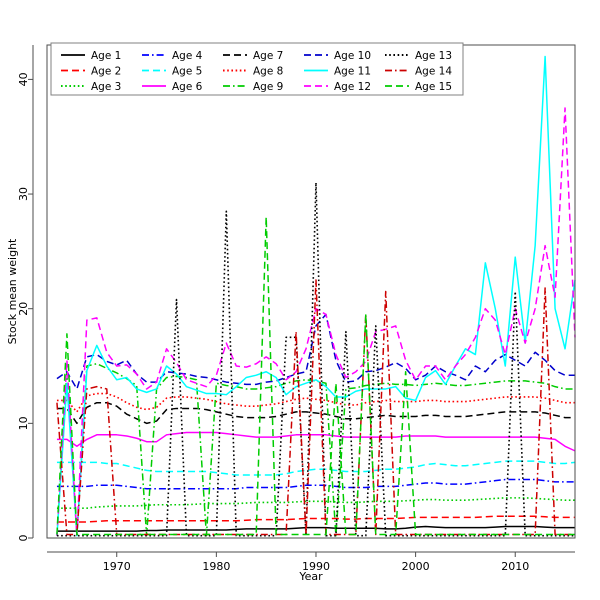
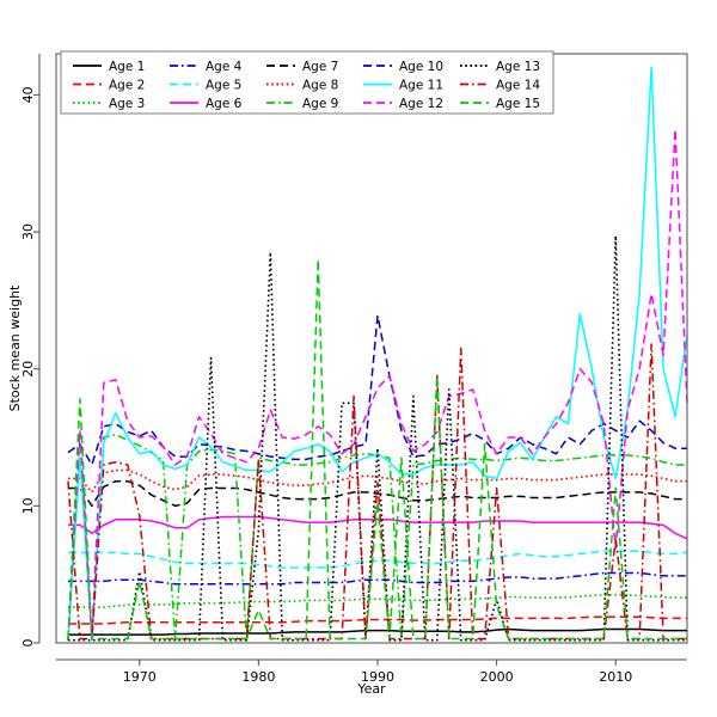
Age 13/1970: 0.2 -> 5.2
Age 14/1970: 0.3 -> 9.3
Age 15/1970: 0.3 -> 4.5
Age 13/1980: 0.2 -> 8.2
Age 14/1980: 0.3 -> 13.4
Age 15/1980: 0.3 -> 2.4
Age 10/1990: 18.5 -> 23.9
Age 12/1990: 20.0 -> 18.6
Age 13/1990: 31.0 -> 14.2
Age 14/1990: 22.5 -> 11.7
Age 15/1990: 0.3 -> 10.3
Age 13/2000: 0.2 -> 3.2
Age 14/2000: 0.3 -> 11.3
Age 15/2000: 0.3 -> 2.7
Age 11/2010: 24.5 -> 12.0
Age 12/2010: 20.0 -> 6.9
Age 13/2010: 21.5 -> 29.7
Age 14/2010: 0.3 -> 7.6
Age 15/2010: 0.3 -> 11.3
